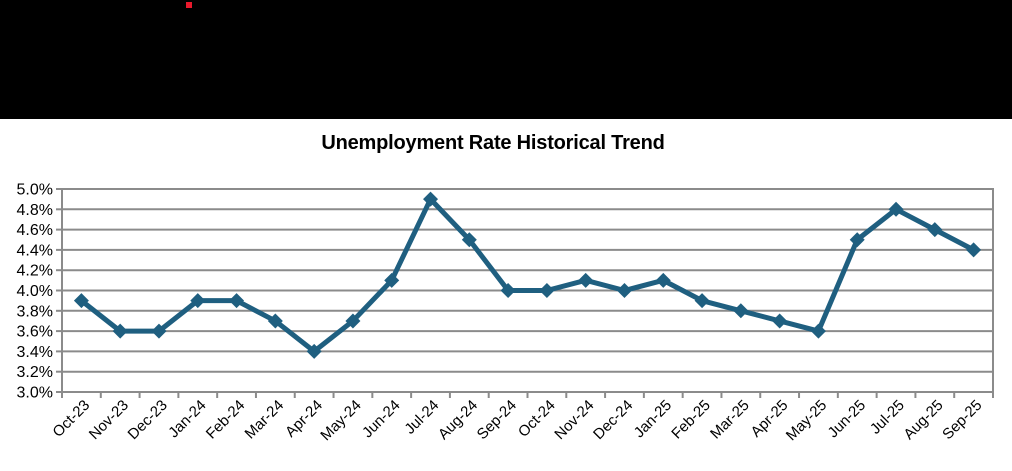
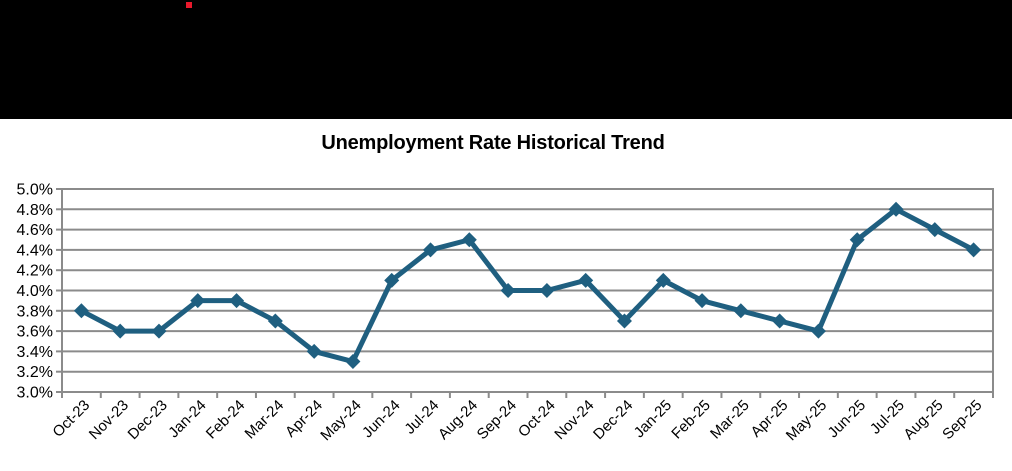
Oct-23: 3.9% -> 3.8%
May-24: 3.7% -> 3.3%
Jul-24: 4.9% -> 4.4%
Dec-24: 4.0% -> 3.7%
